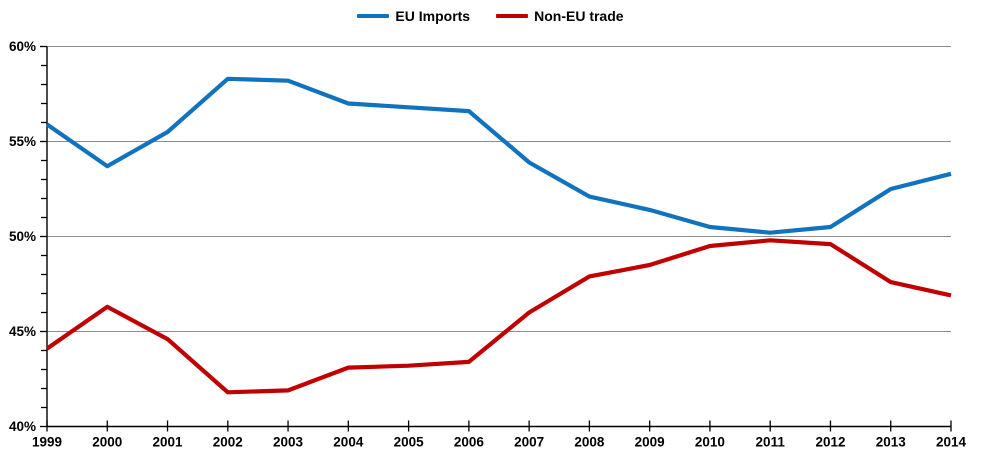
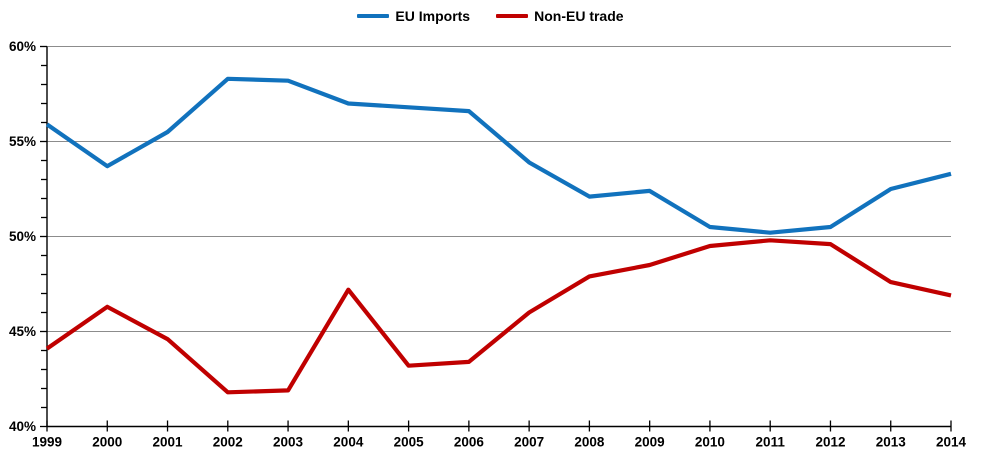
Non-EU trade/2004: 43.1% -> 47.2%
EU Imports/2009: 51.4% -> 52.4%
